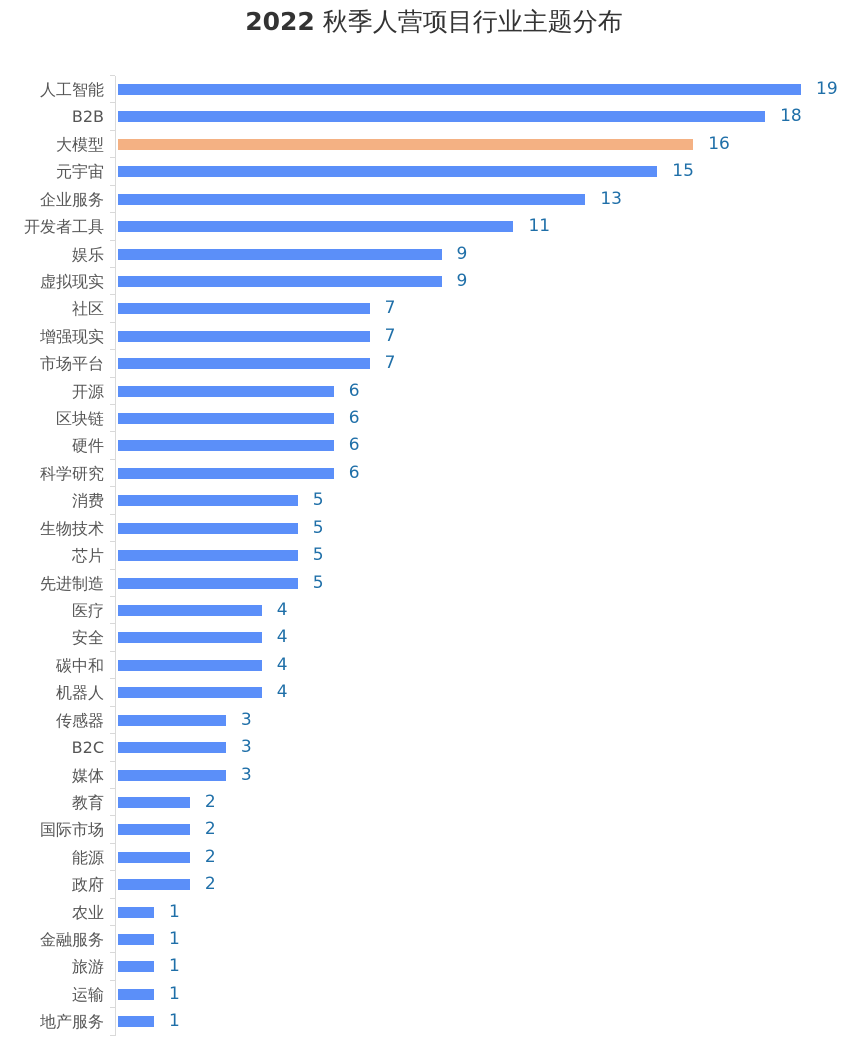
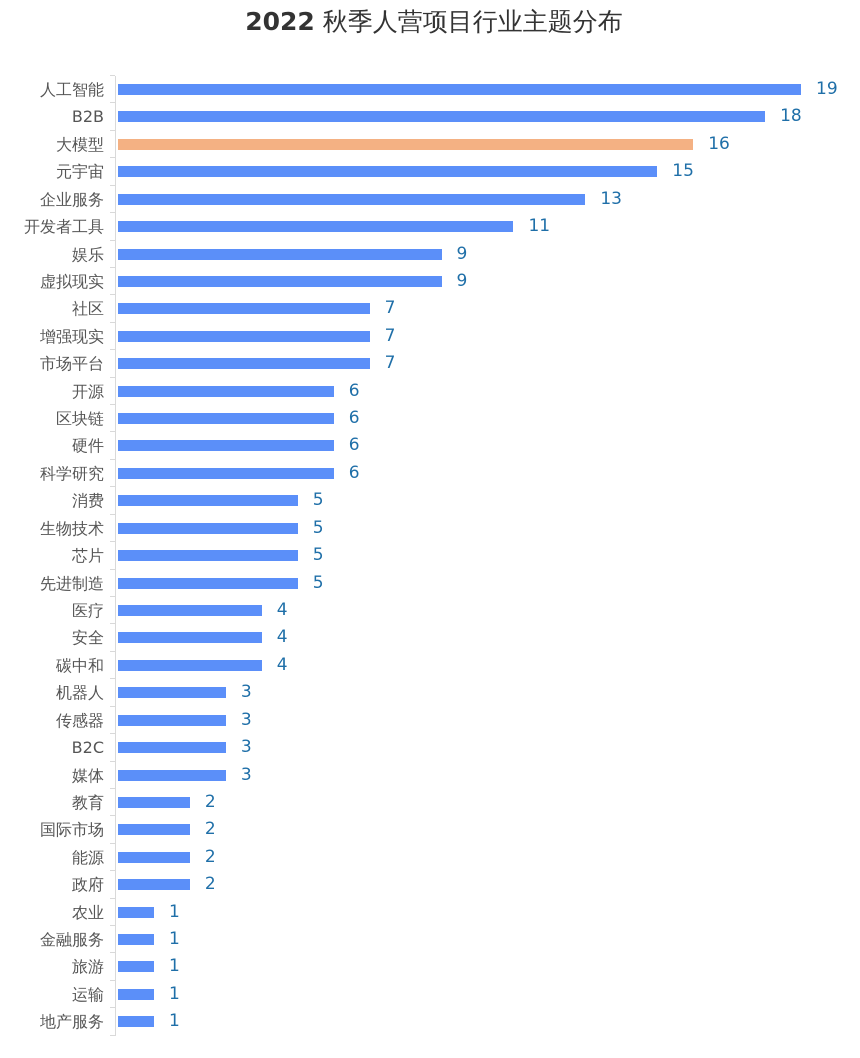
机器人: 4 -> 3
